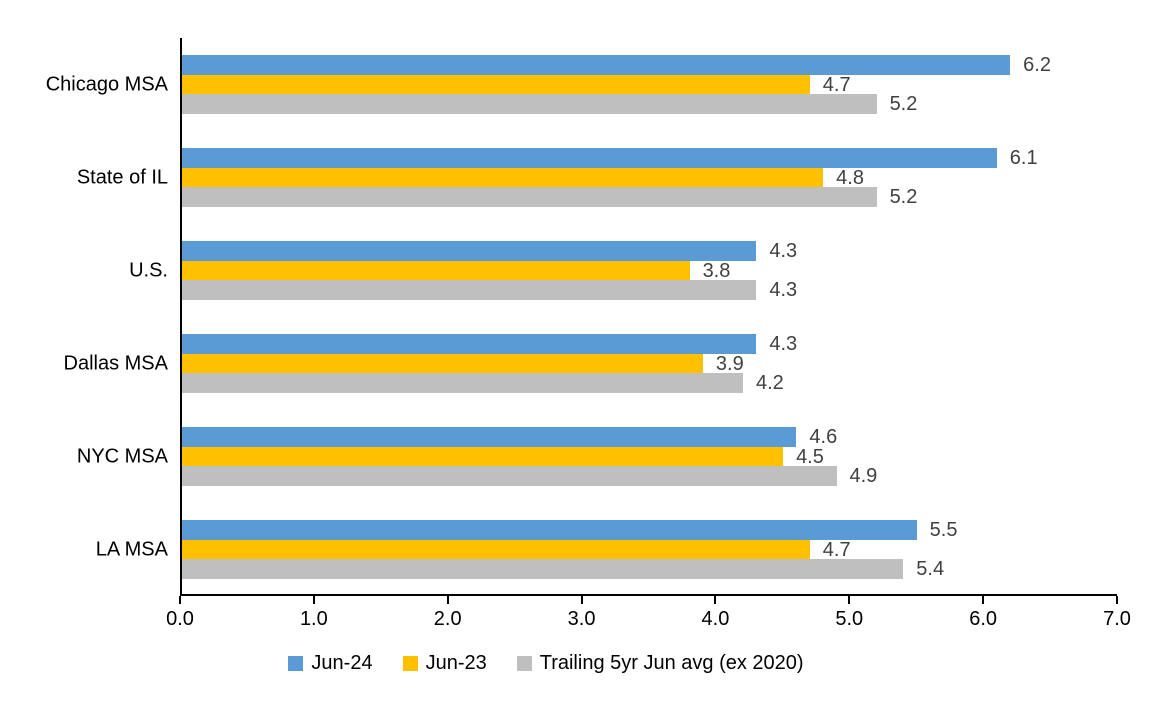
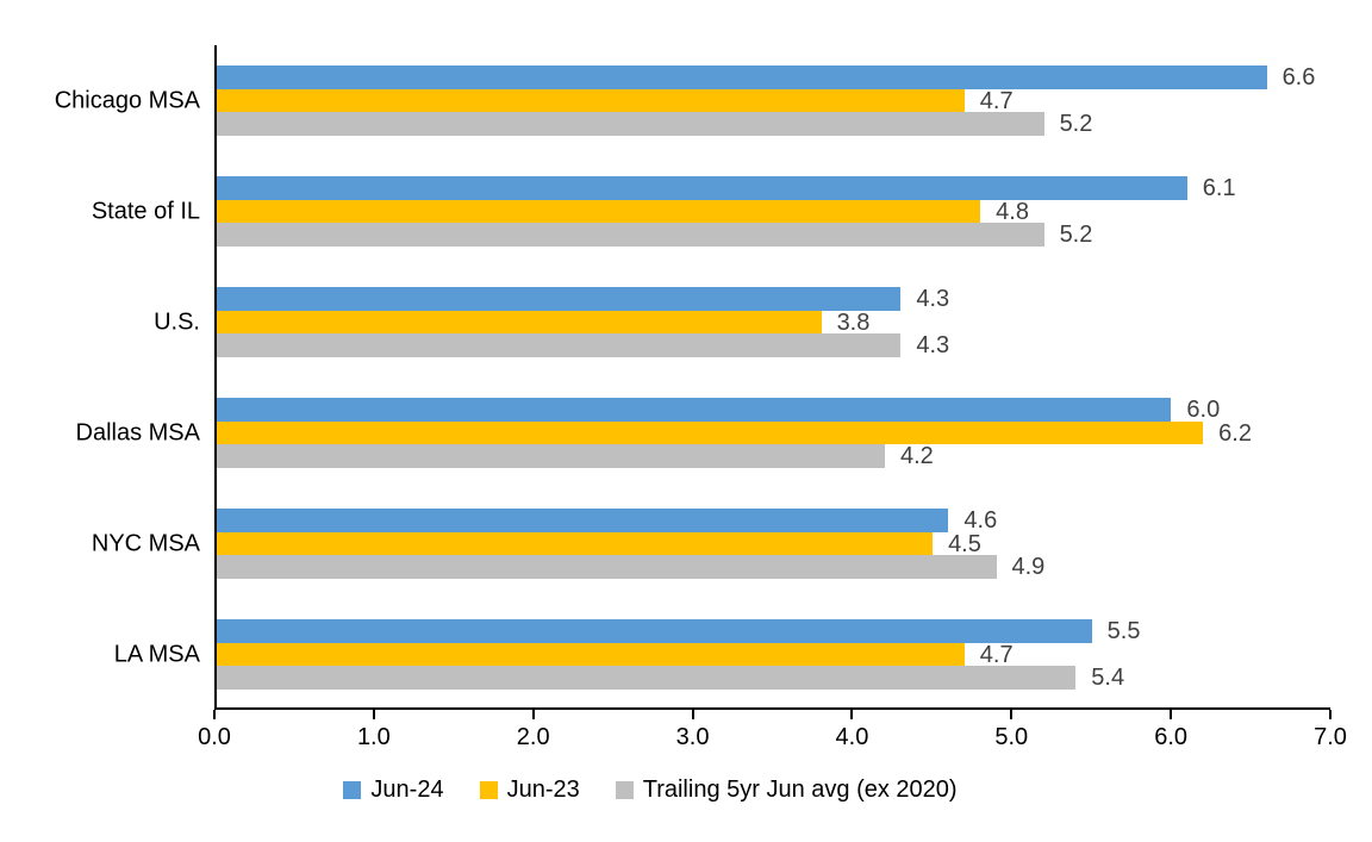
Jun-24/Chicago MSA: 6.2 -> 6.6
Jun-24/Dallas MSA: 4.3 -> 6.0
Jun-23/Dallas MSA: 3.9 -> 6.2
